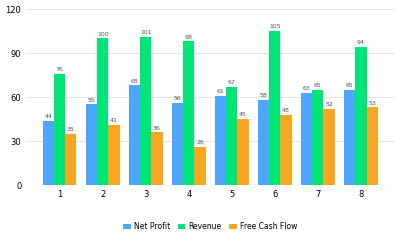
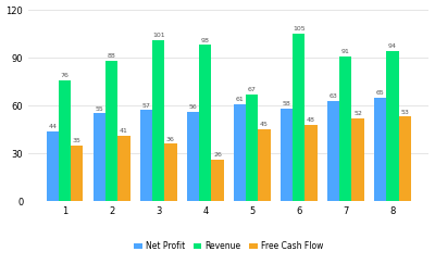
Revenue/2: 100 -> 88
Net Profit/3: 68 -> 57
Revenue/7: 65 -> 91
